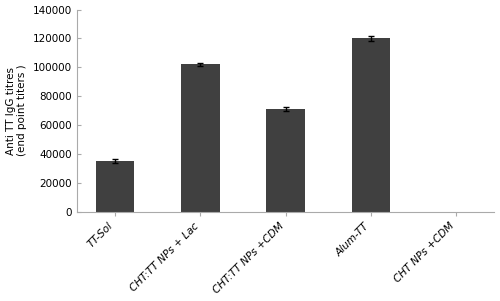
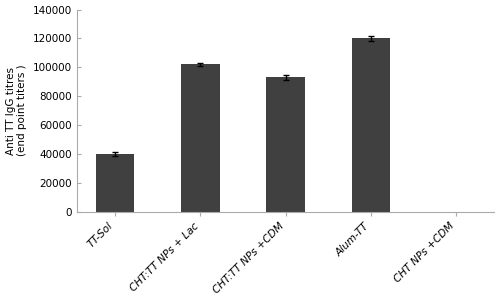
TT-Sol: 35000 -> 40000
CHT:TT NPs +CDM: 71000 -> 93000
